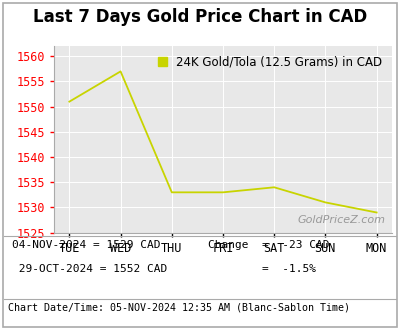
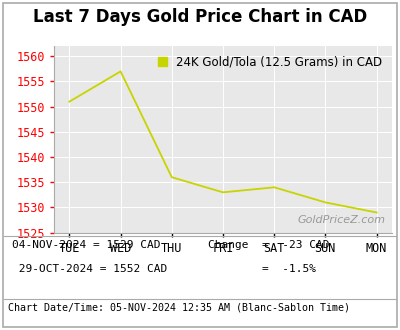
THU: 1533 -> 1536
